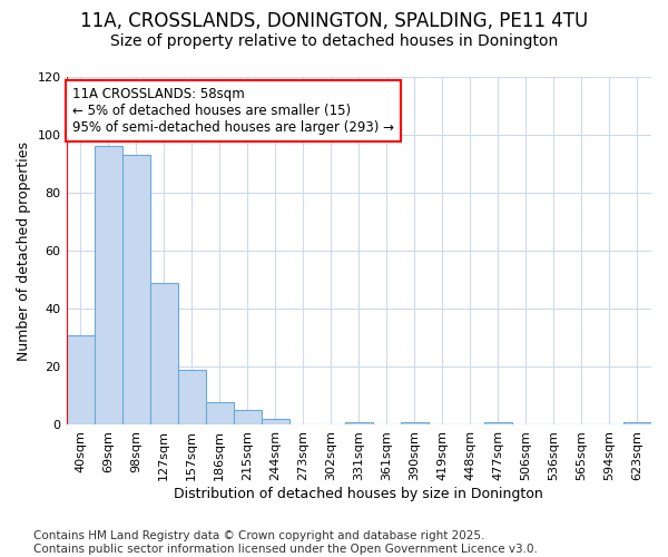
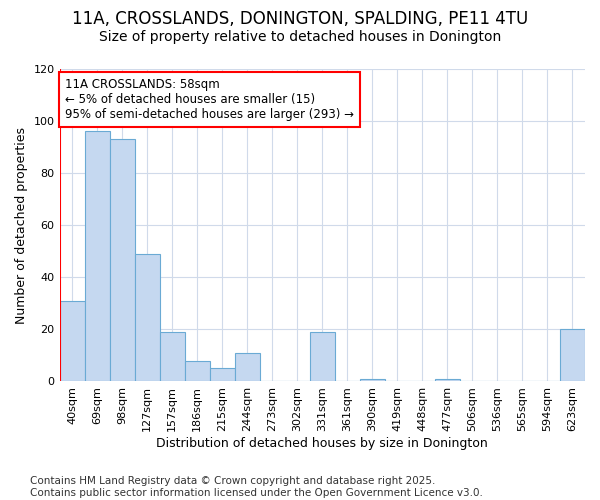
244sqm: 2 -> 11
331sqm: 1 -> 19
623sqm: 1 -> 20
